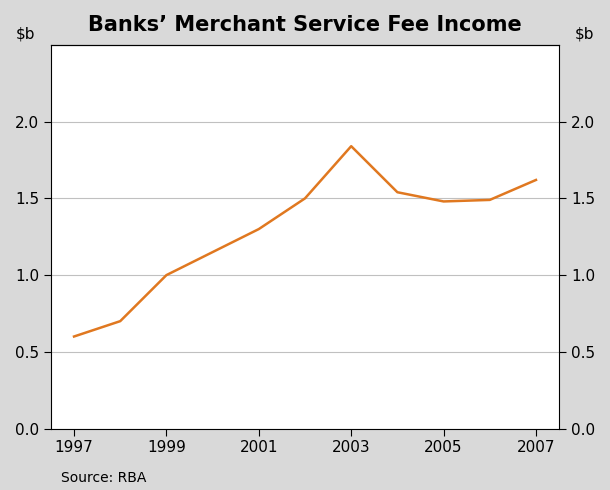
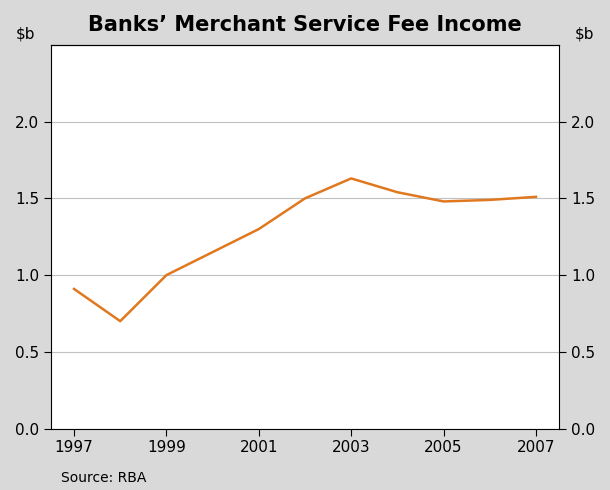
1997: 0.60 -> 0.91
2003: 1.84 -> 1.63
2007: 1.62 -> 1.51
